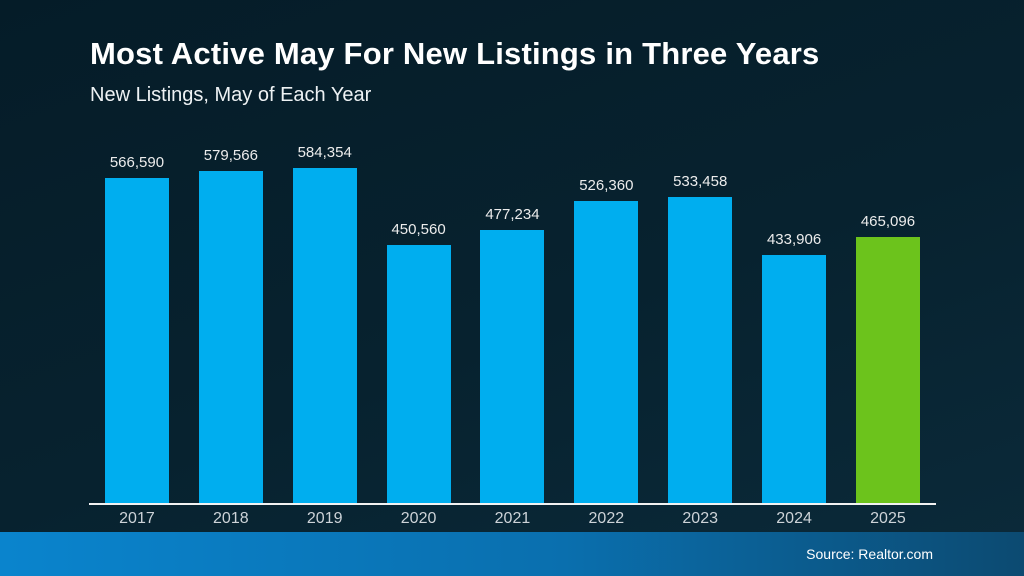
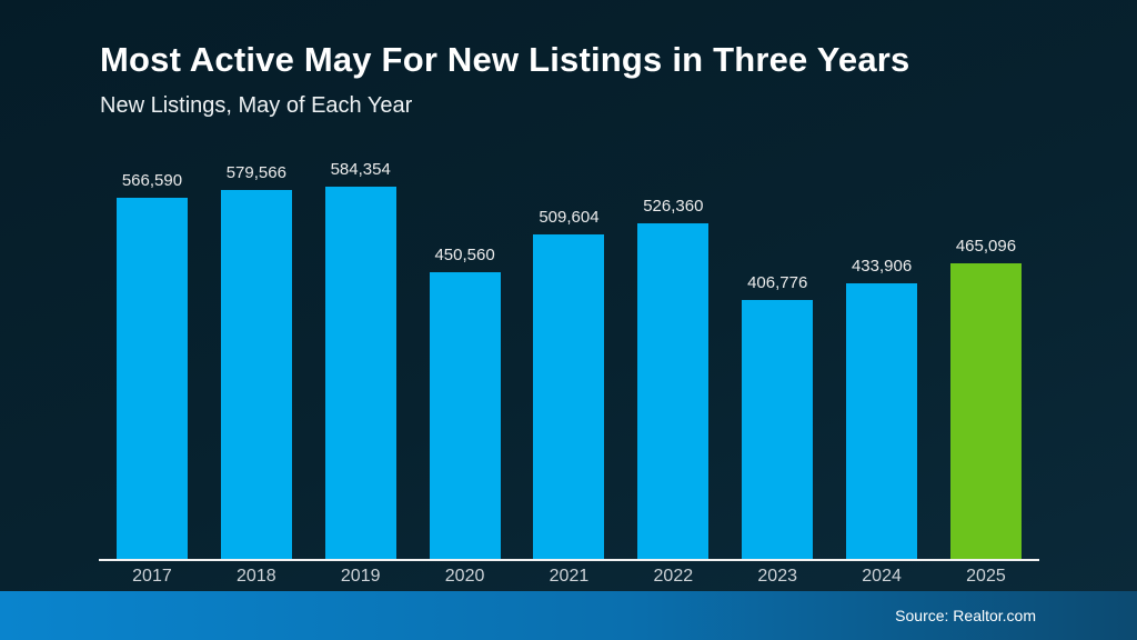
2021: 477,234 -> 509,604
2023: 533,458 -> 406,776
